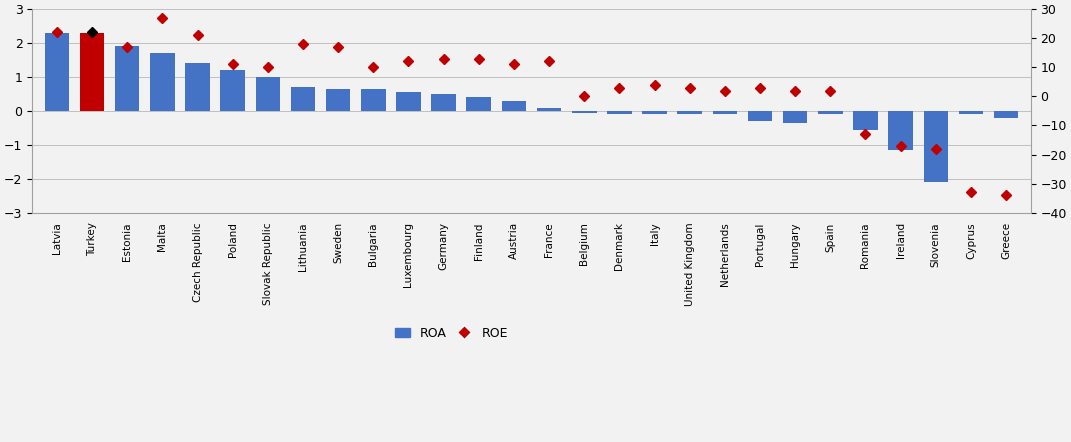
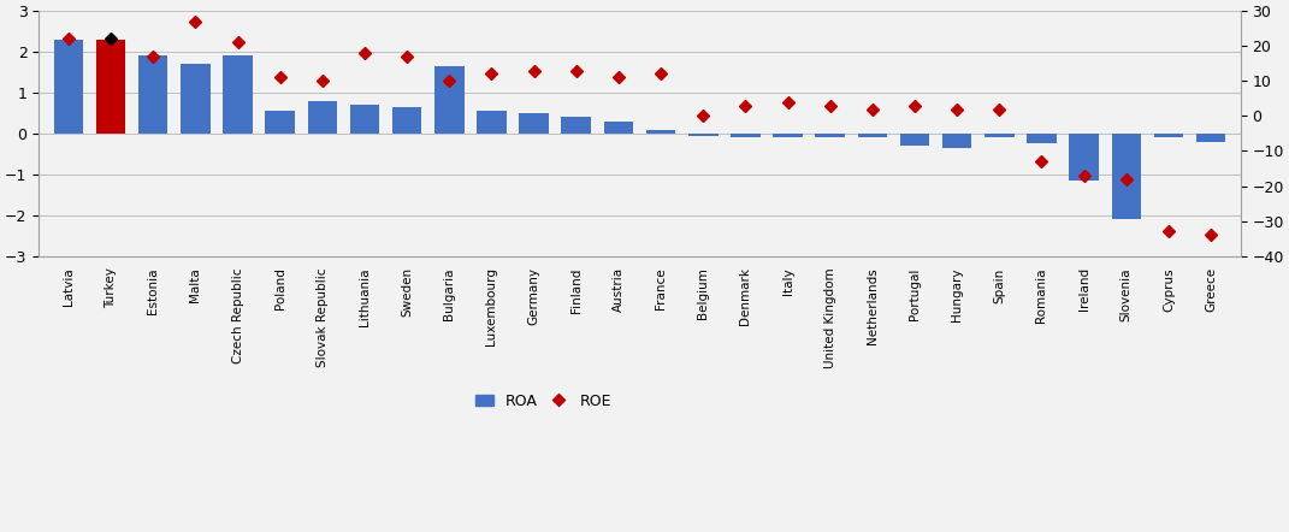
Czech Republic: 1.40 -> 1.90
Poland: 1.20 -> 0.55
Slovak Republic: 1.00 -> 0.80
Bulgaria: 0.65 -> 1.65
Romania: -0.55 -> -0.25
